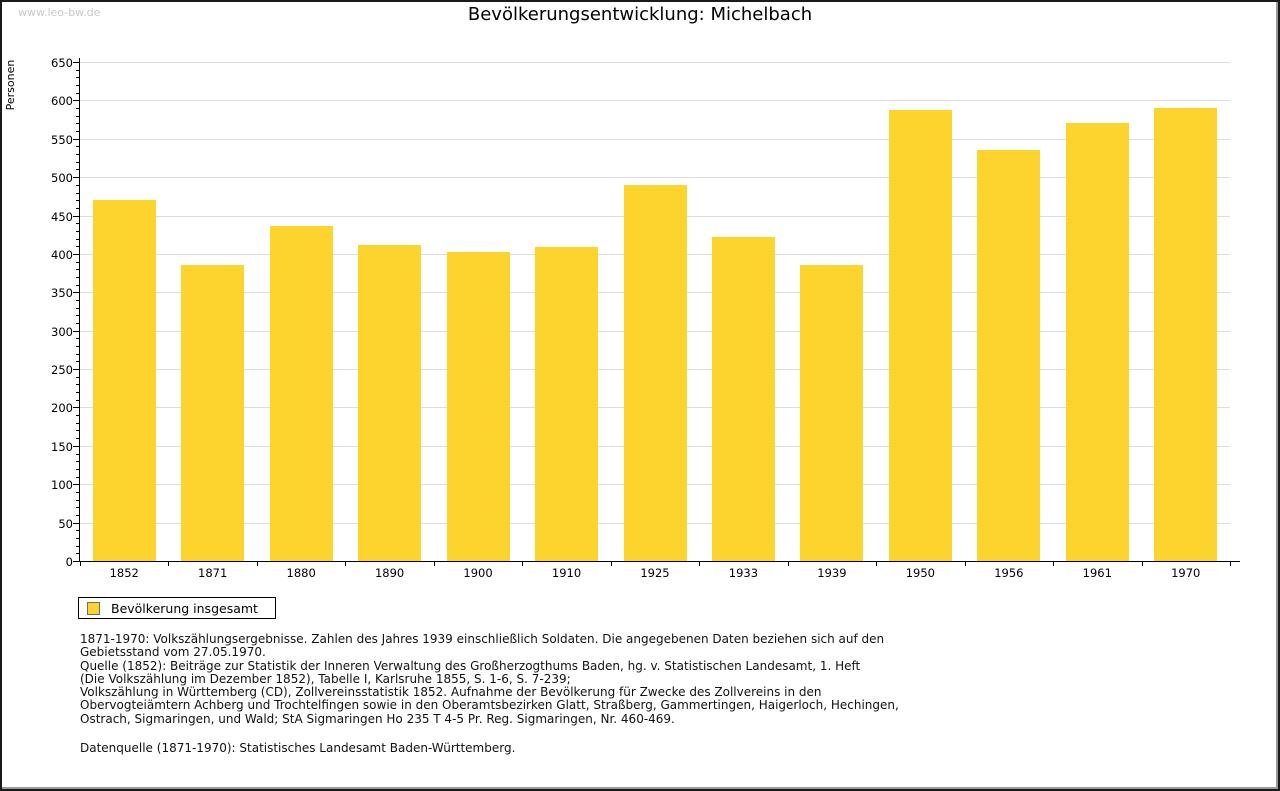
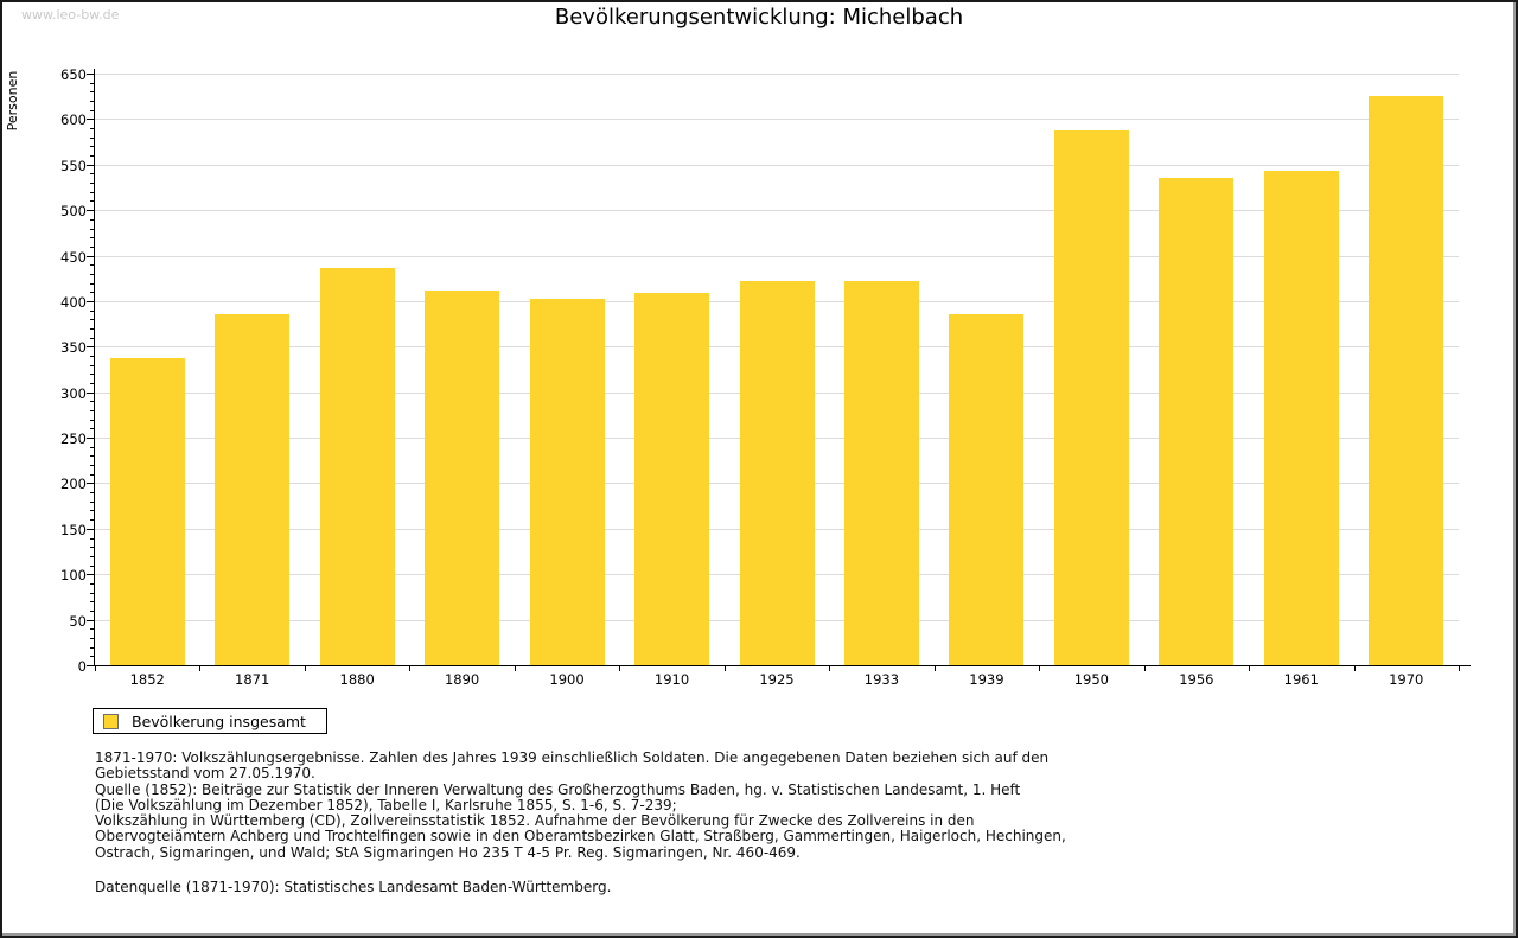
1852: 470 -> 340
1925: 490 -> 420
1961: 570 -> 540
1970: 590 -> 620
